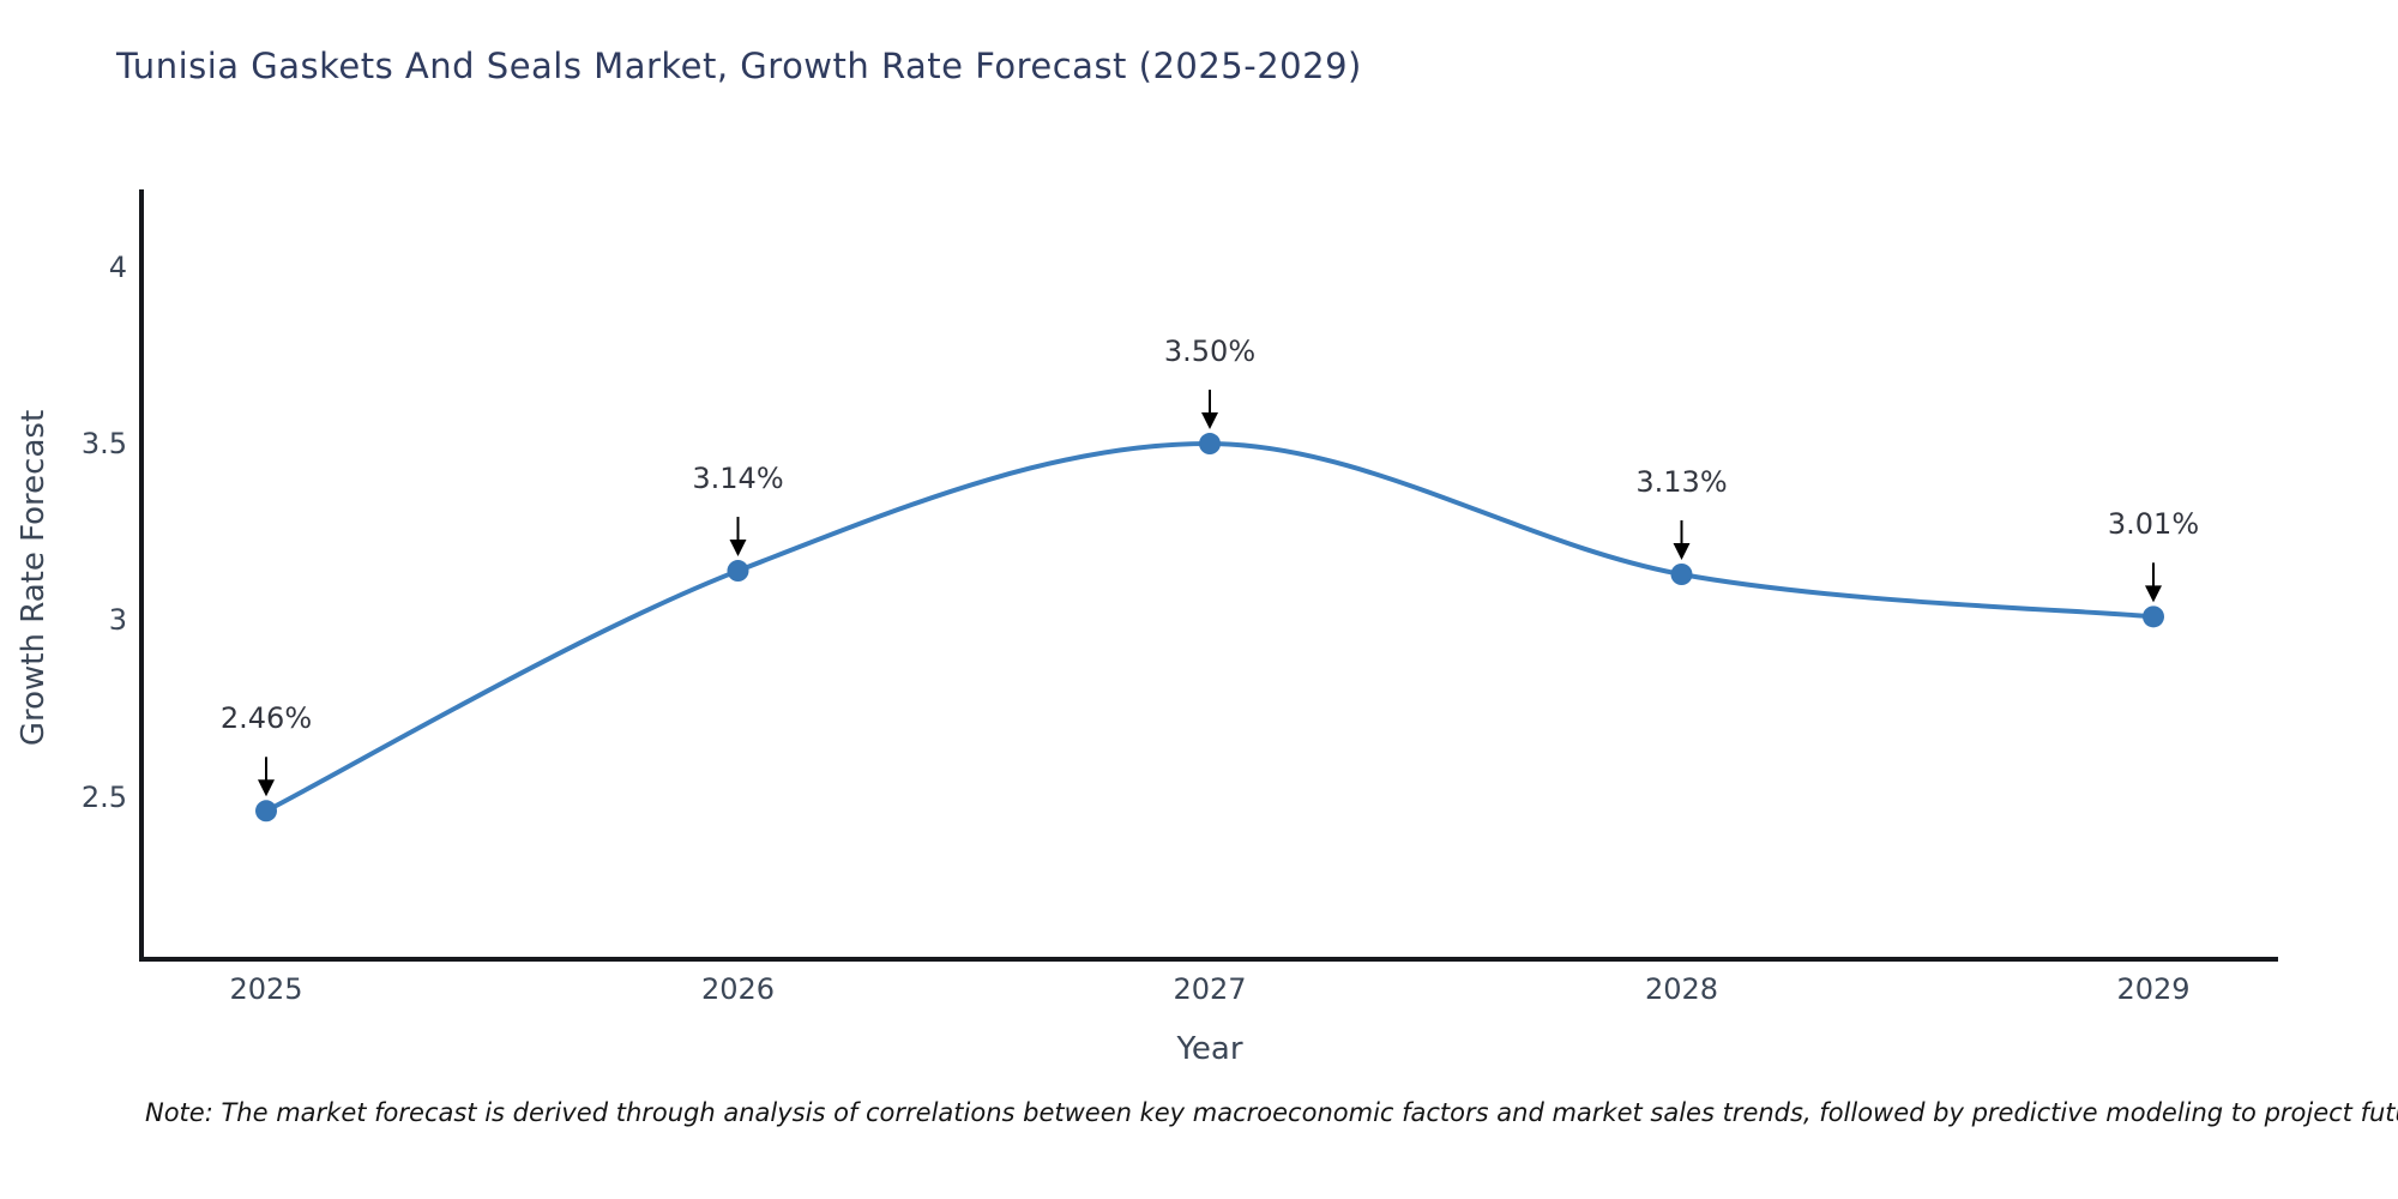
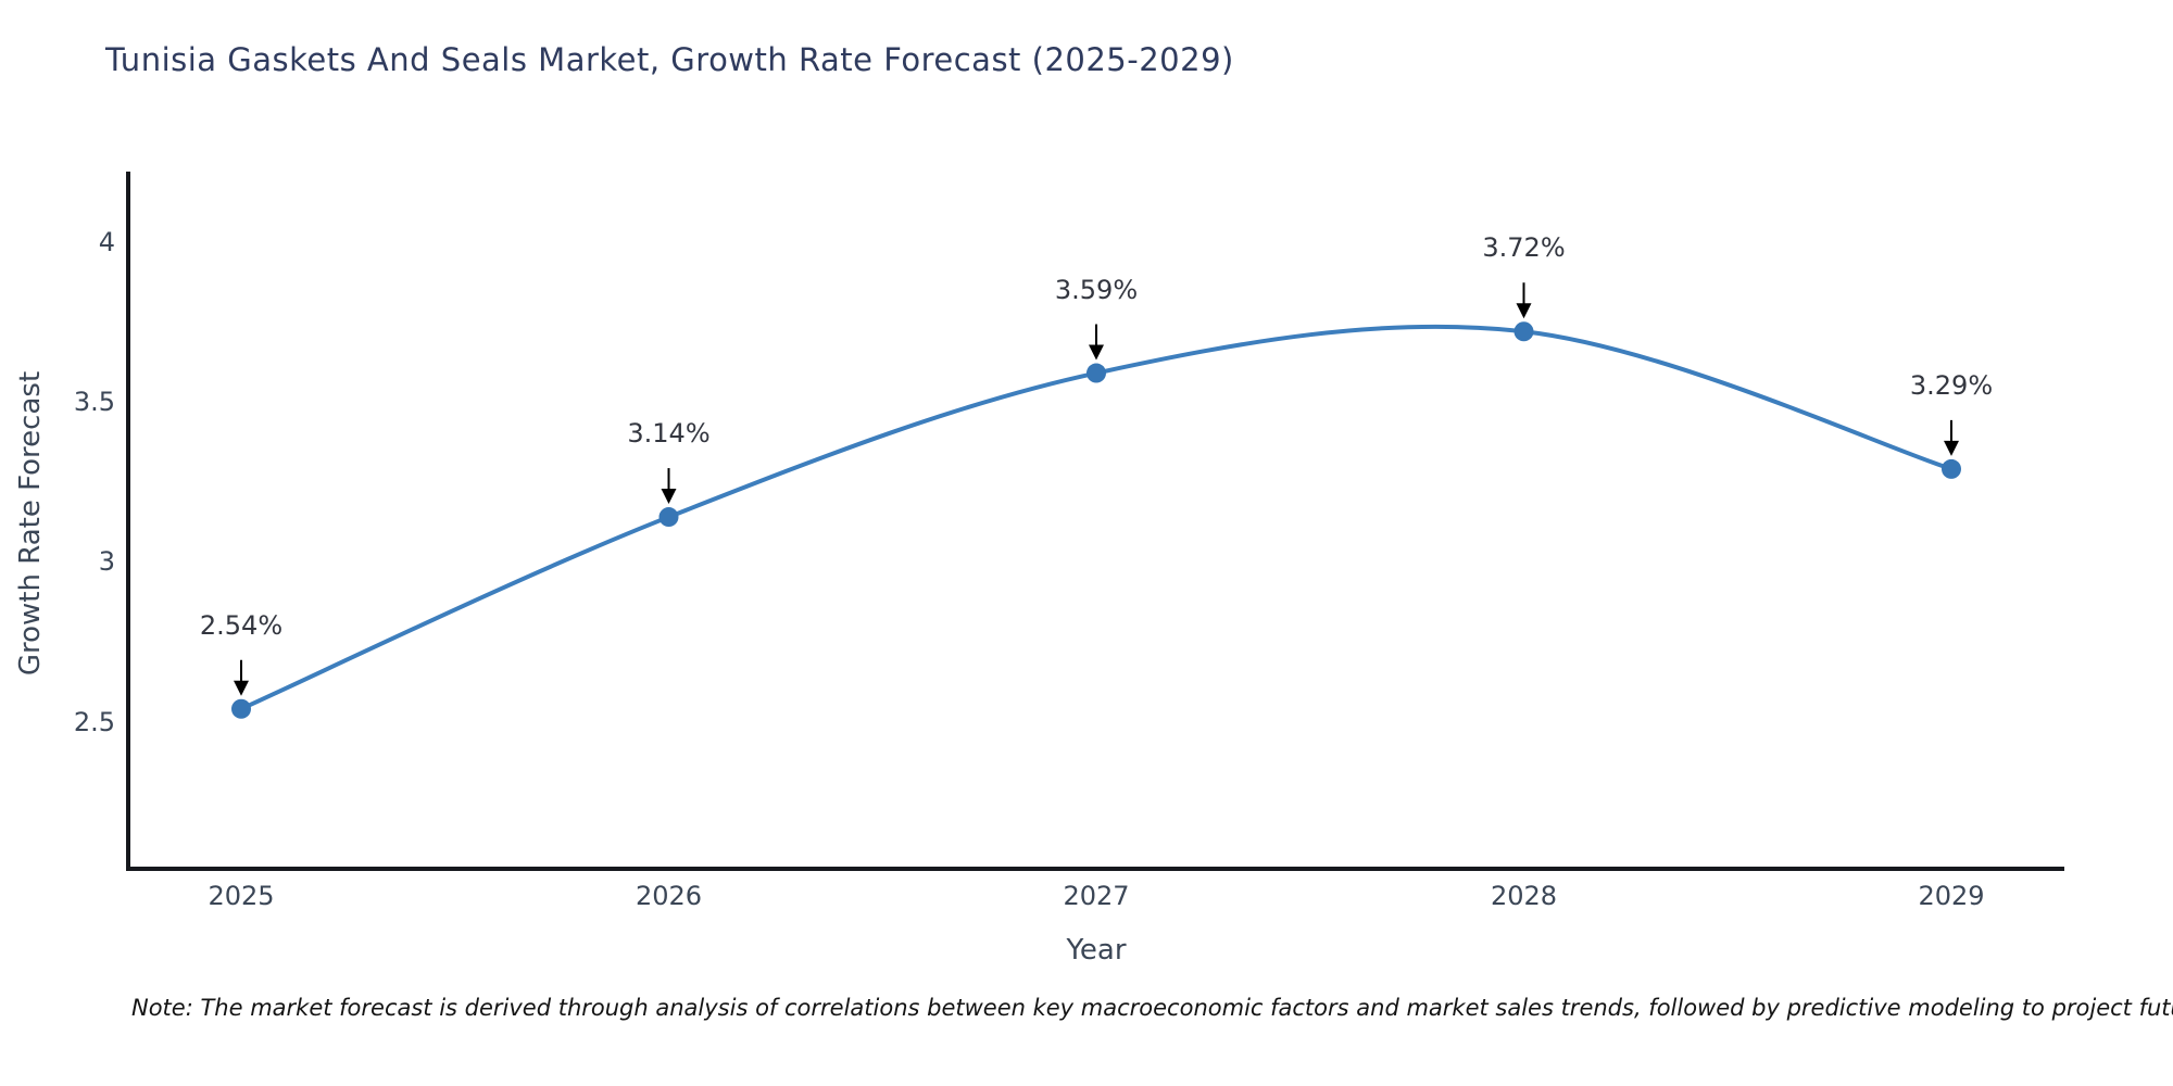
2025: 2.46% -> 2.54%
2027: 3.50% -> 3.59%
2028: 3.13% -> 3.72%
2029: 3.01% -> 3.29%
